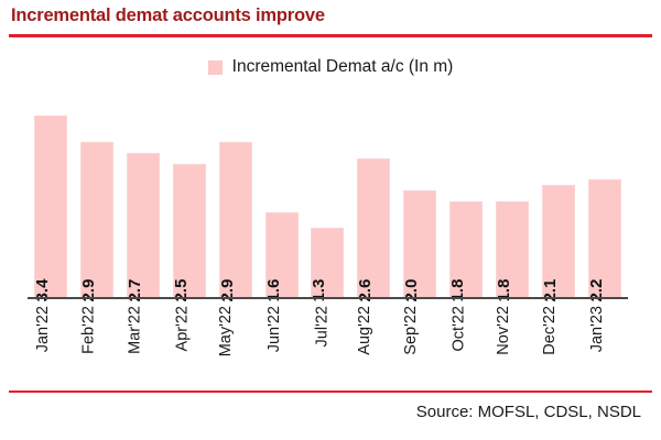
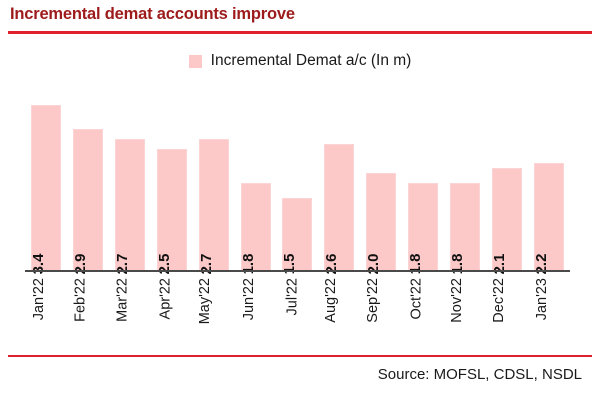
May'22: 2.9 -> 2.7
Jun'22: 1.6 -> 1.8
Jul'22: 1.3 -> 1.5
